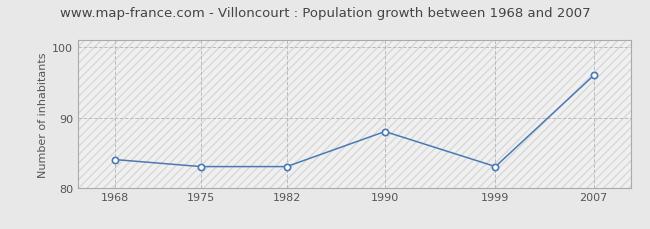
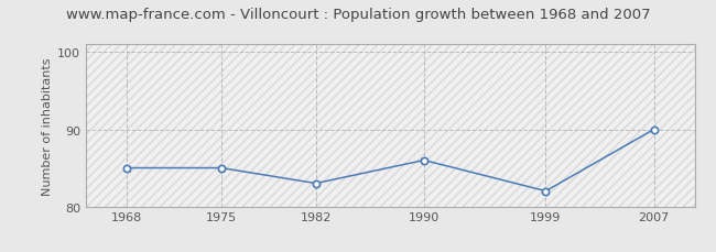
1968: 84 -> 85
1975: 83 -> 85
1990: 88 -> 86
1999: 83 -> 82
2007: 96 -> 90
